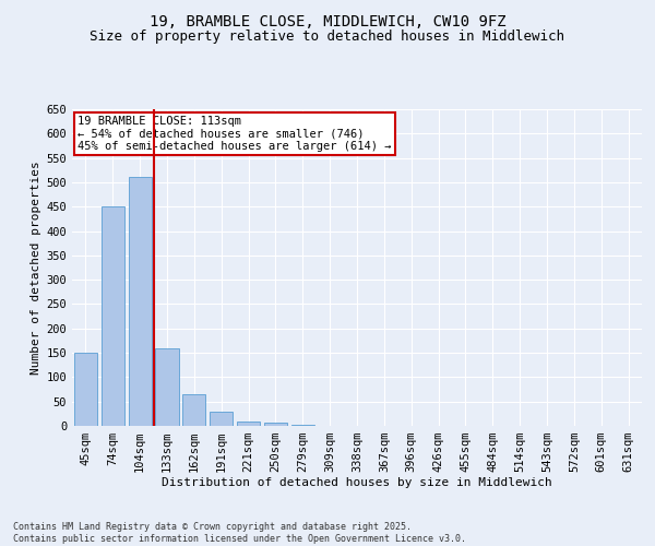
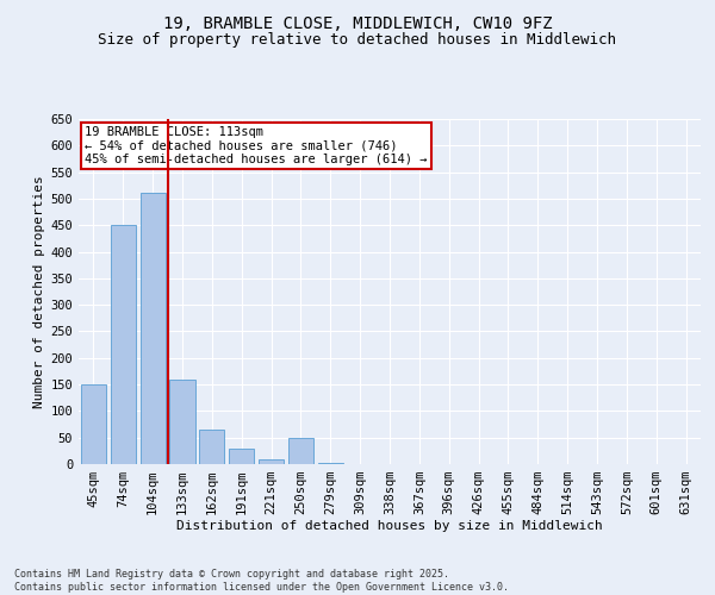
250sqm: 6 -> 50
